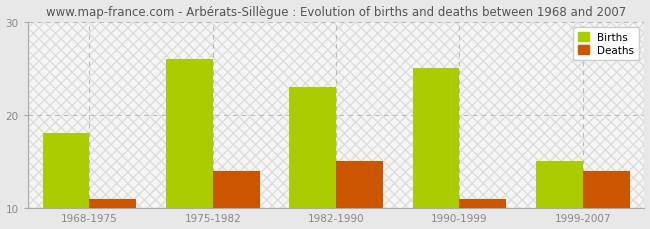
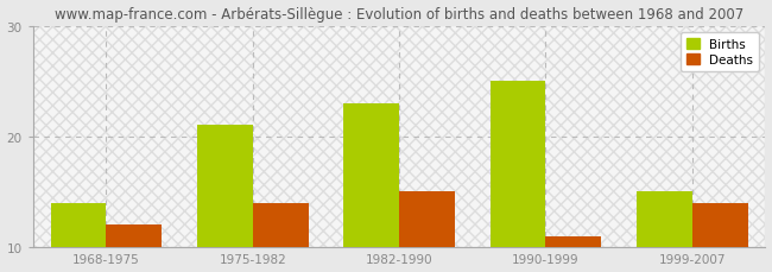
Births/1968-1975: 18 -> 14
Deaths/1968-1975: 11 -> 12
Births/1975-1982: 26 -> 21
